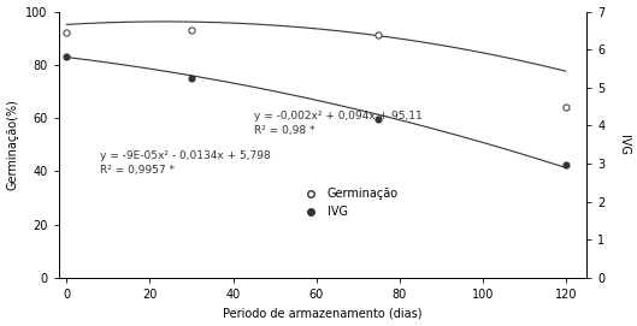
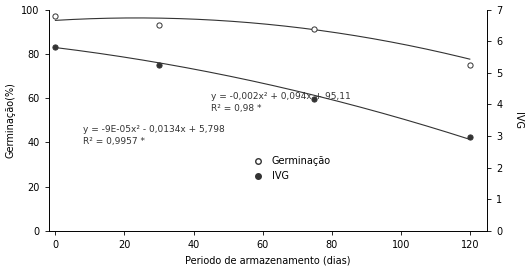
Germinação/0: 92 -> 97
Germinação/120: 64 -> 75
